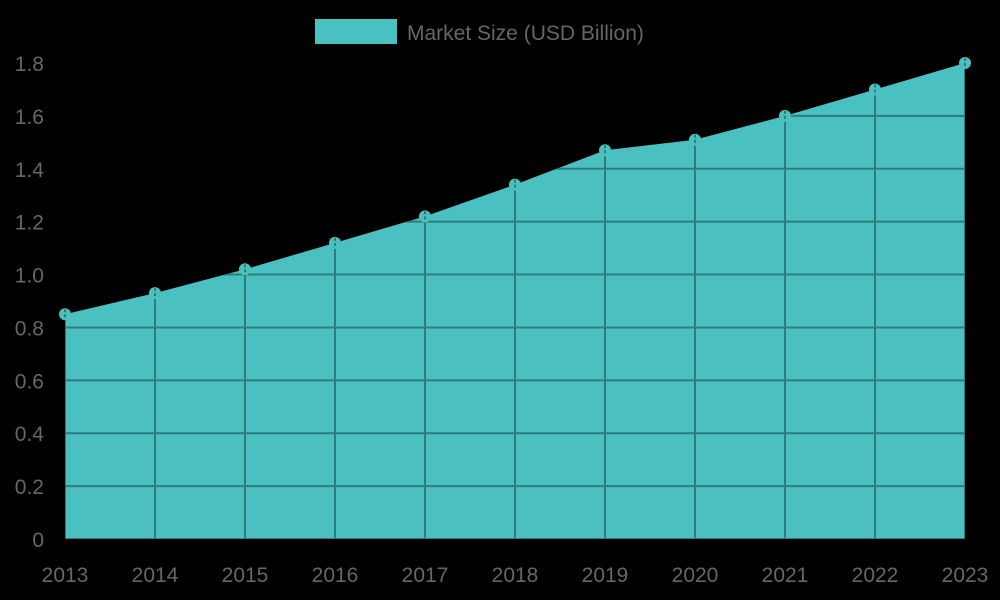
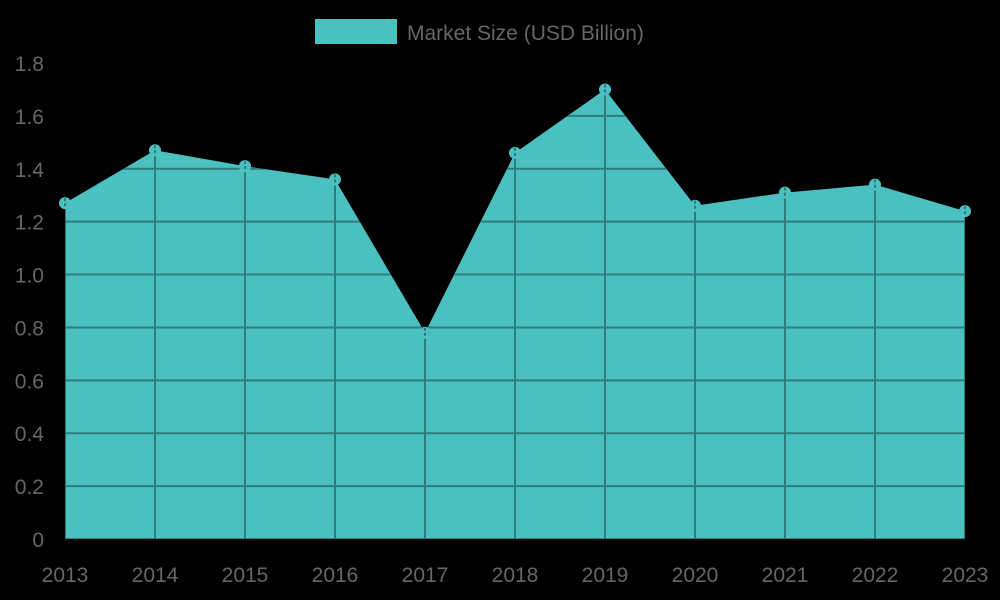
2013: 0.85 -> 1.27
2014: 0.93 -> 1.47
2015: 1.02 -> 1.41
2016: 1.12 -> 1.36
2017: 1.22 -> 0.78
2018: 1.34 -> 1.46
2019: 1.47 -> 1.70
2020: 1.51 -> 1.26
2021: 1.60 -> 1.31
2022: 1.70 -> 1.34
2023: 1.80 -> 1.24
